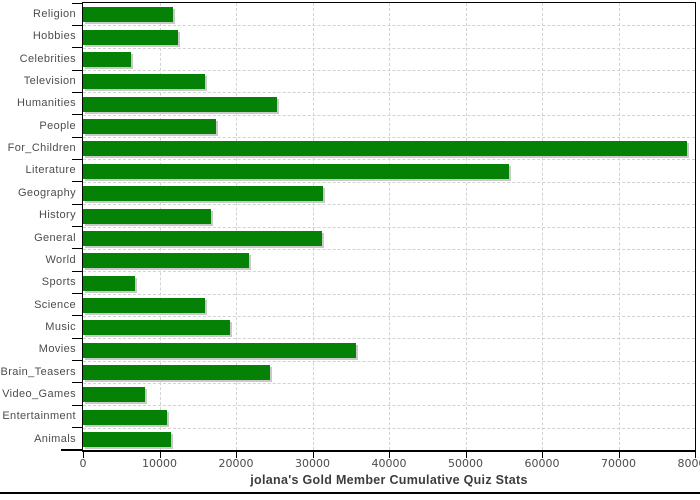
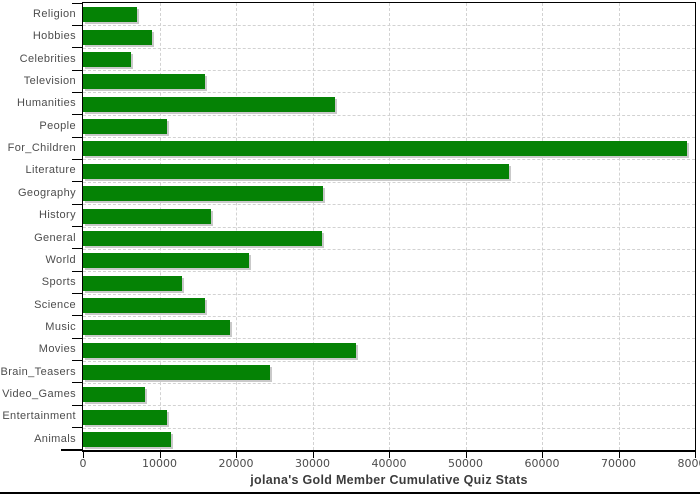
Religion: 12000 -> 7000
Hobbies: 12000 -> 9000
Humanities: 25000 -> 33000
People: 17000 -> 11000
Sports: 7000 -> 13000
